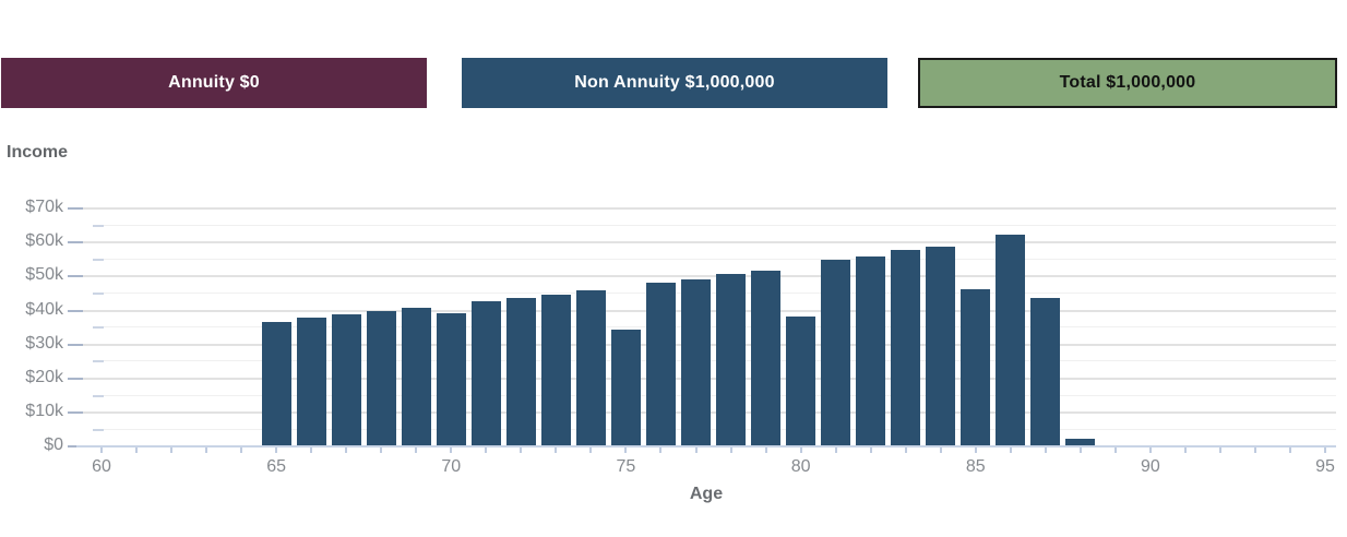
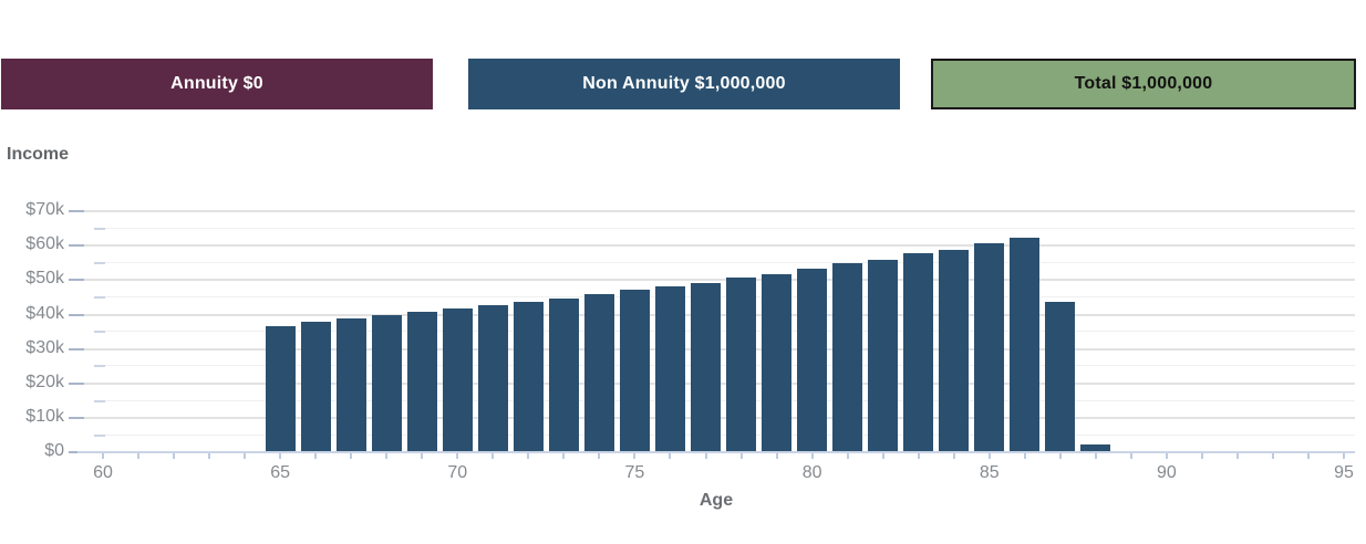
70: $39k -> $42k
75: $34k -> $47k
80: $38k -> $53k
85: $46k -> $60k
